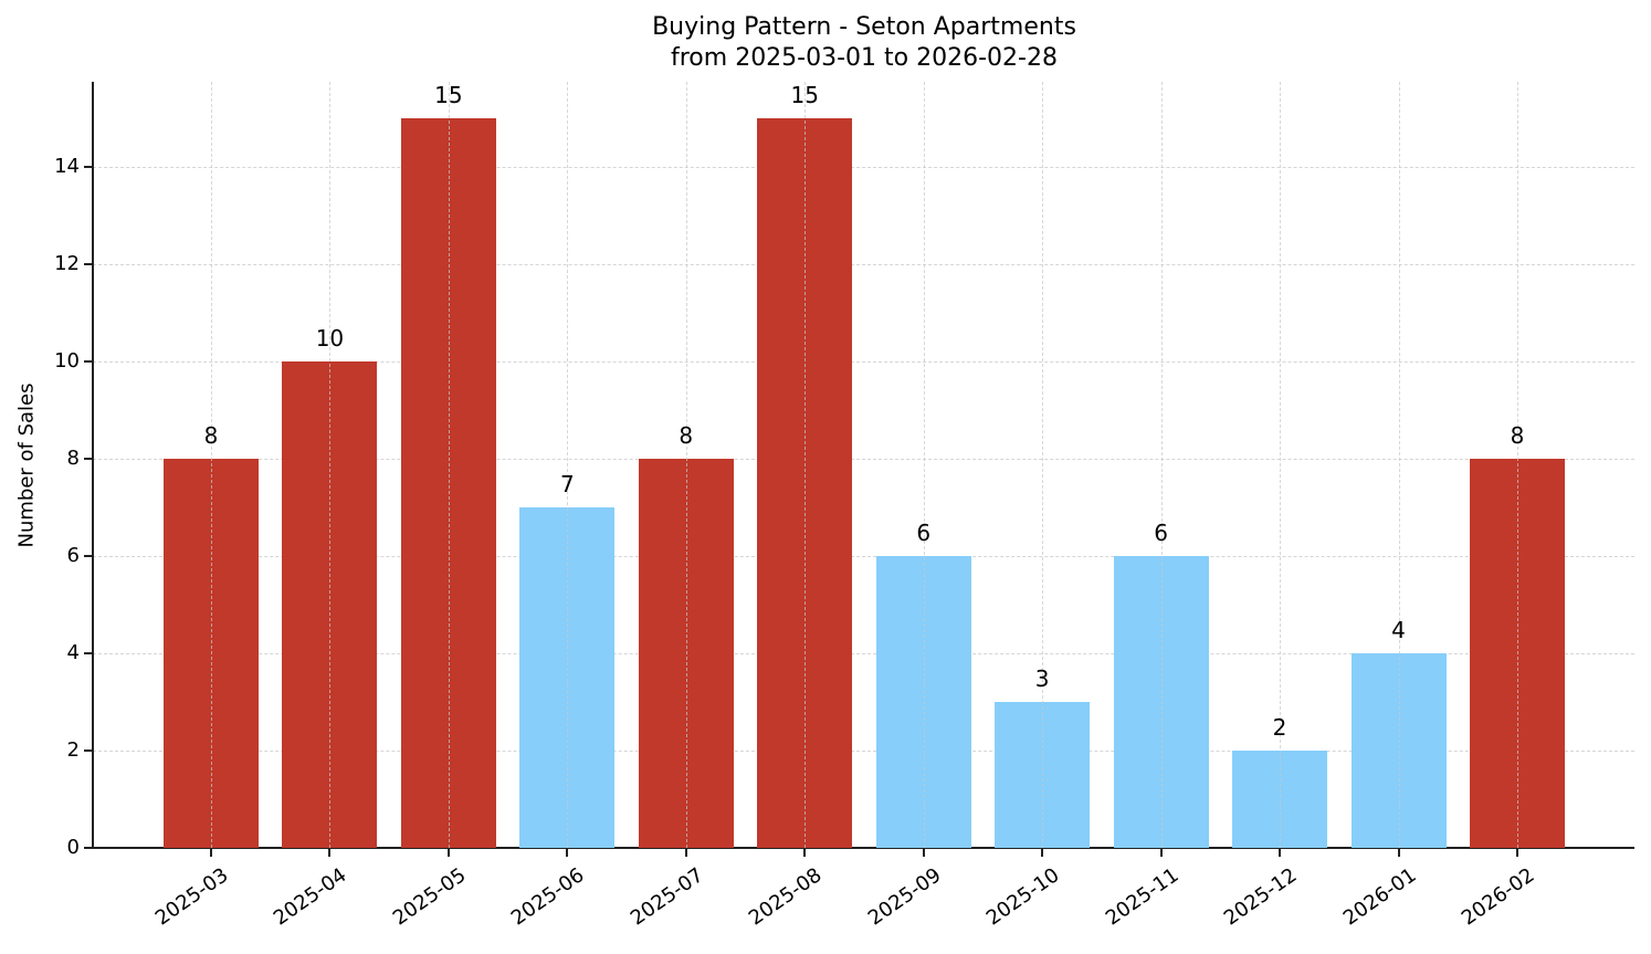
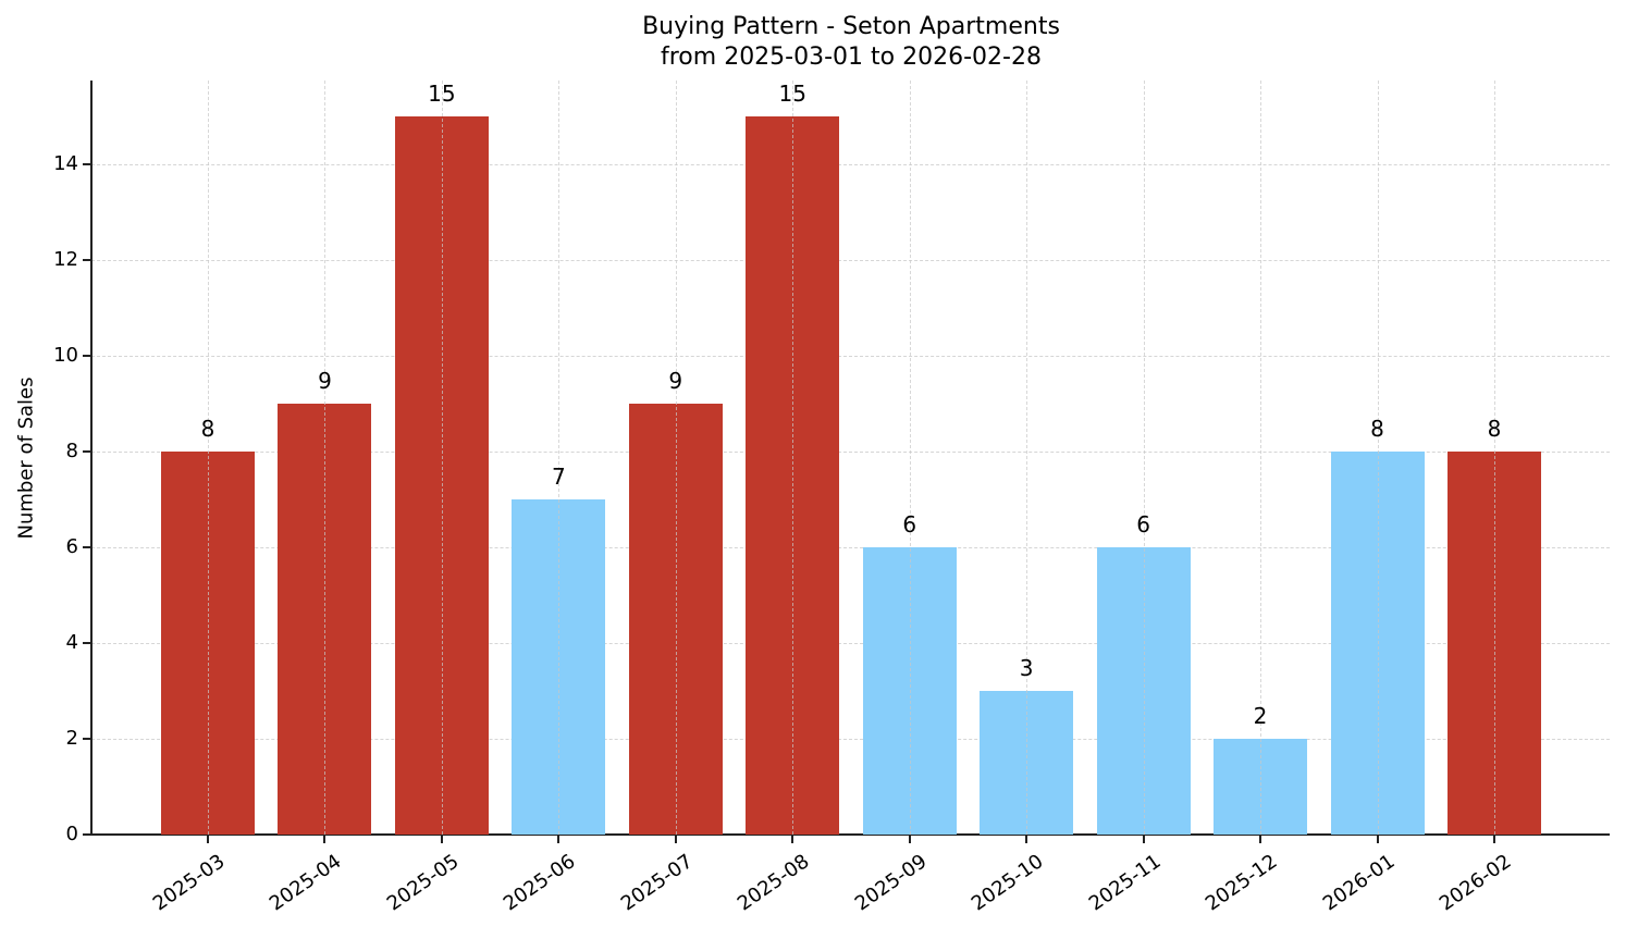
2025-04: 10 -> 9
2025-07: 8 -> 9
2026-01: 4 -> 8
